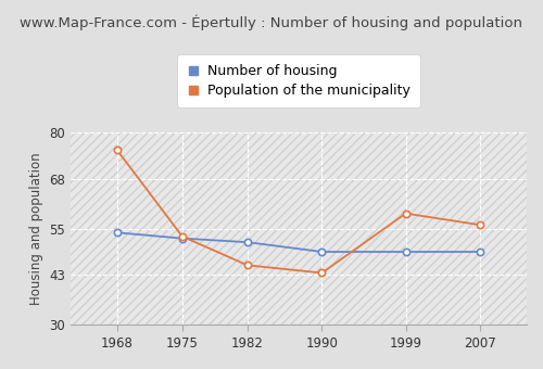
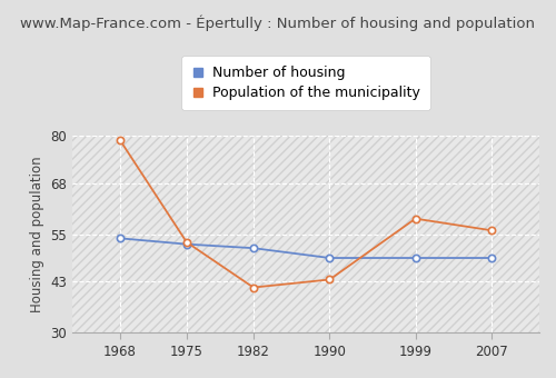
Population of the municipality/1968: 75.5 -> 79.0
Population of the municipality/1982: 45.5 -> 41.5
